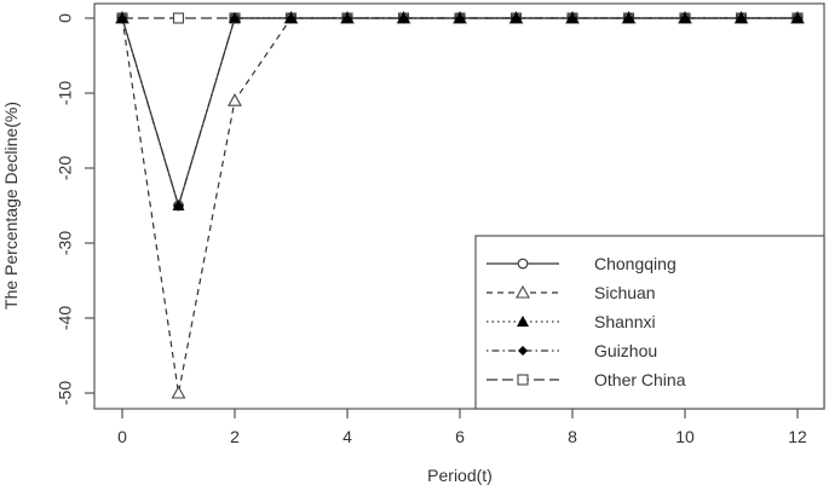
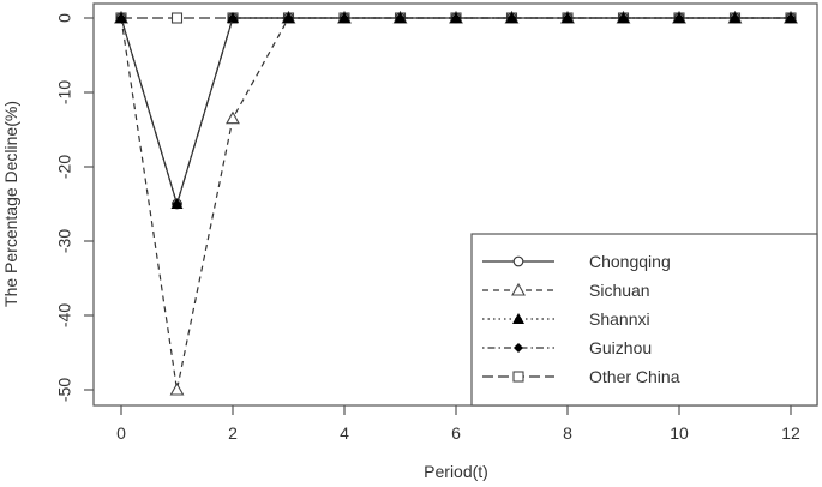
Sichuan/2: -11 -> -14
